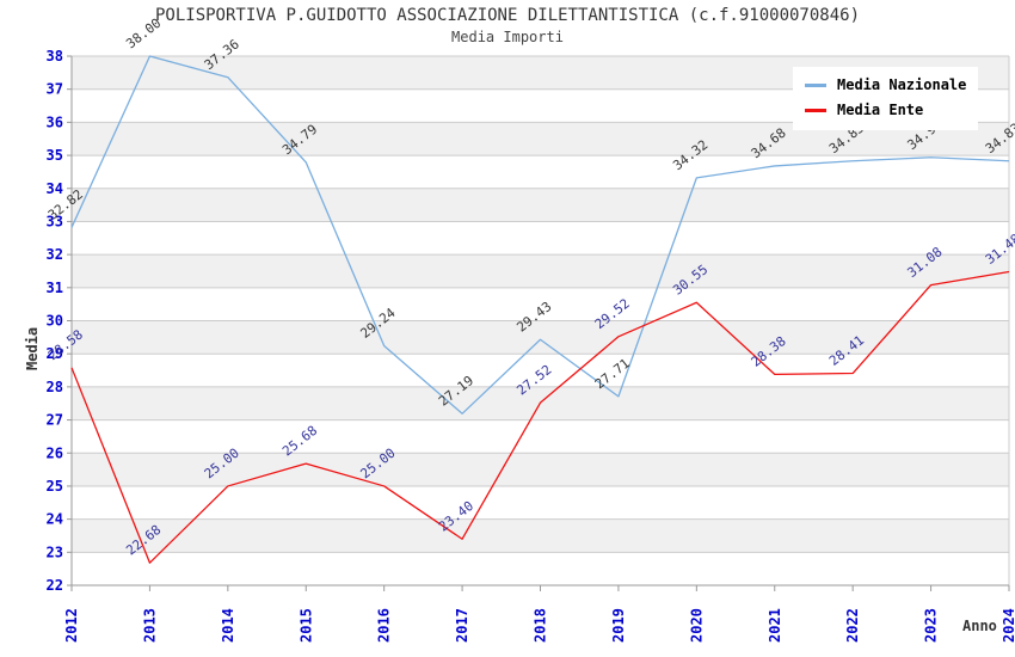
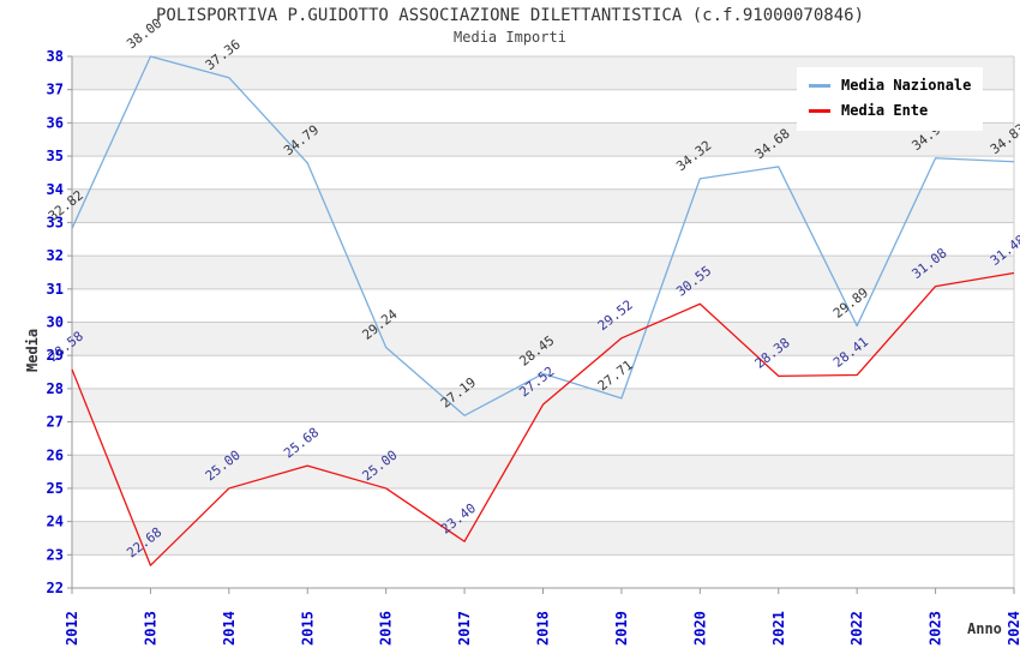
Media Nazionale/2018: 29.43 -> 28.45
Media Nazionale/2022: 34.83 -> 29.89
